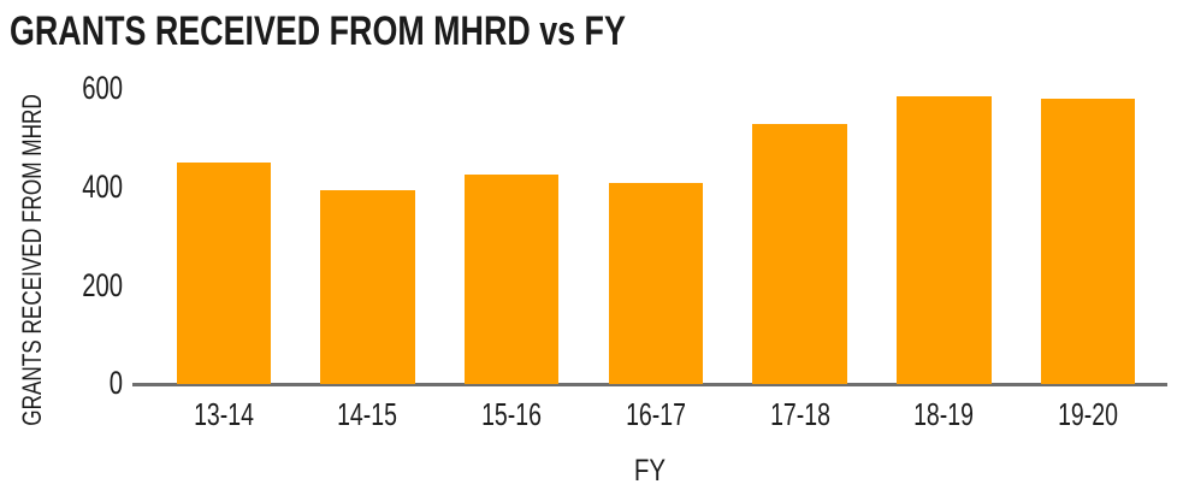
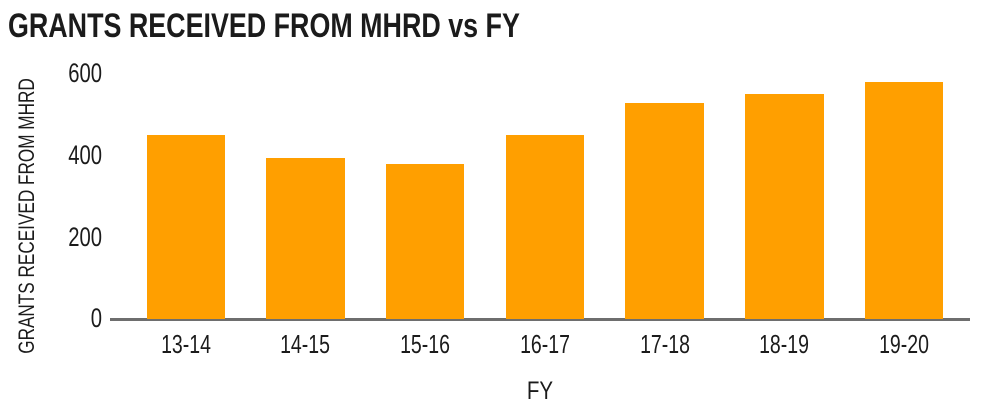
15-16: 420 -> 380
16-17: 410 -> 450
18-19: 580 -> 550
